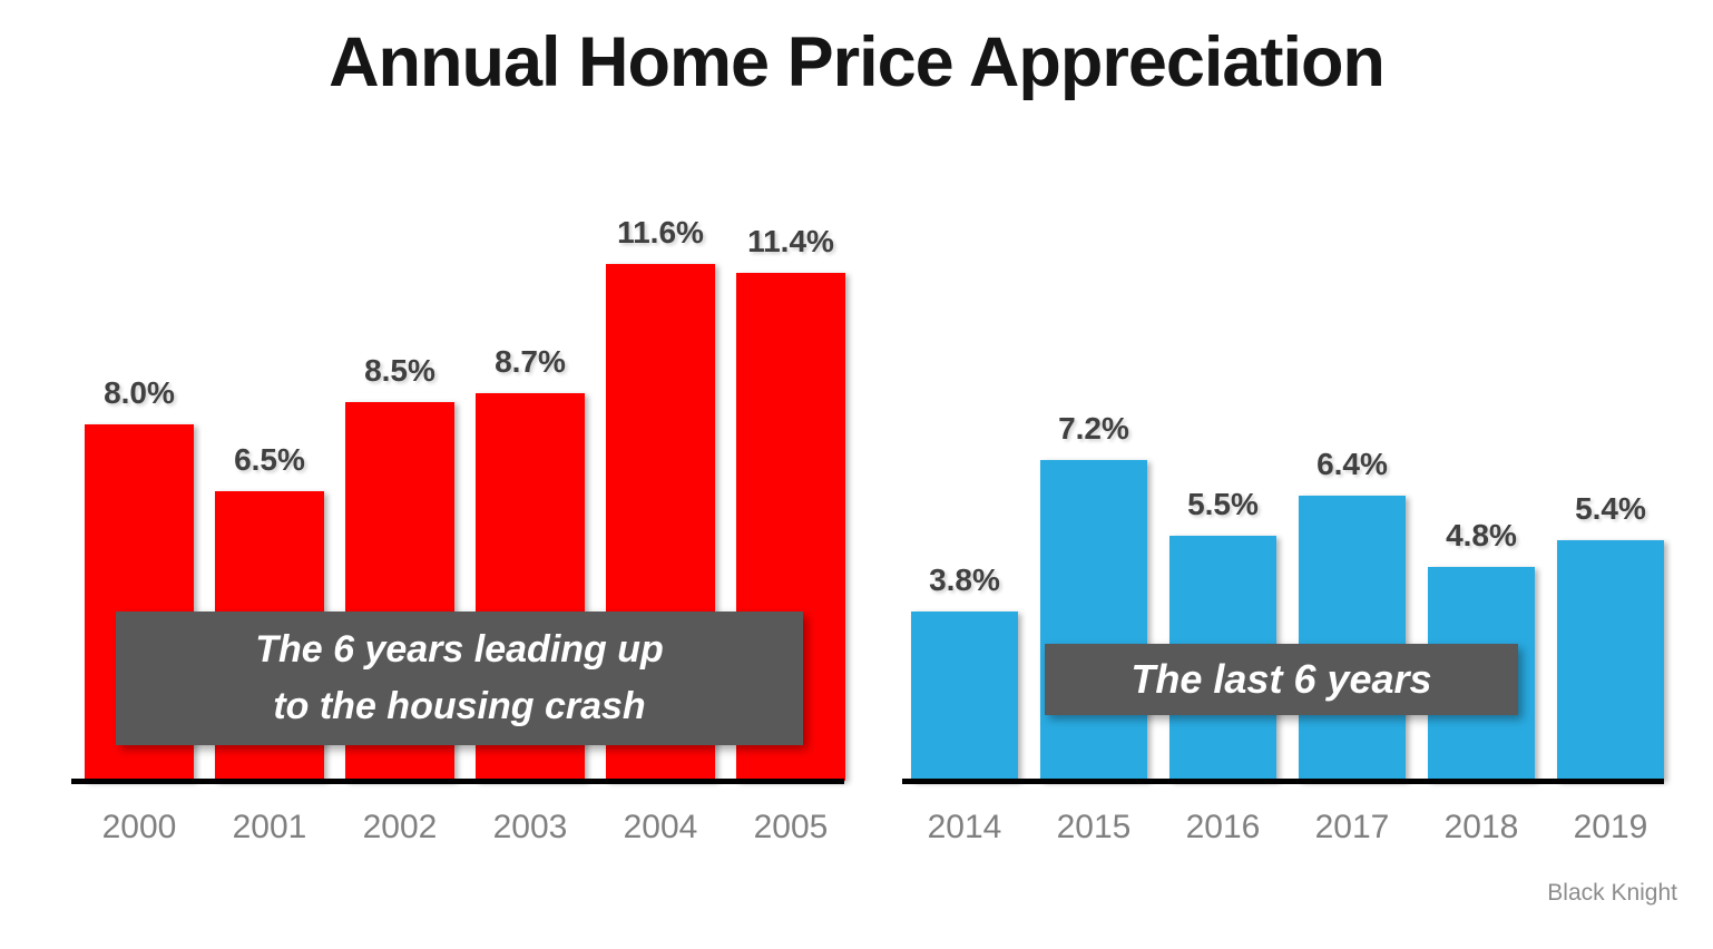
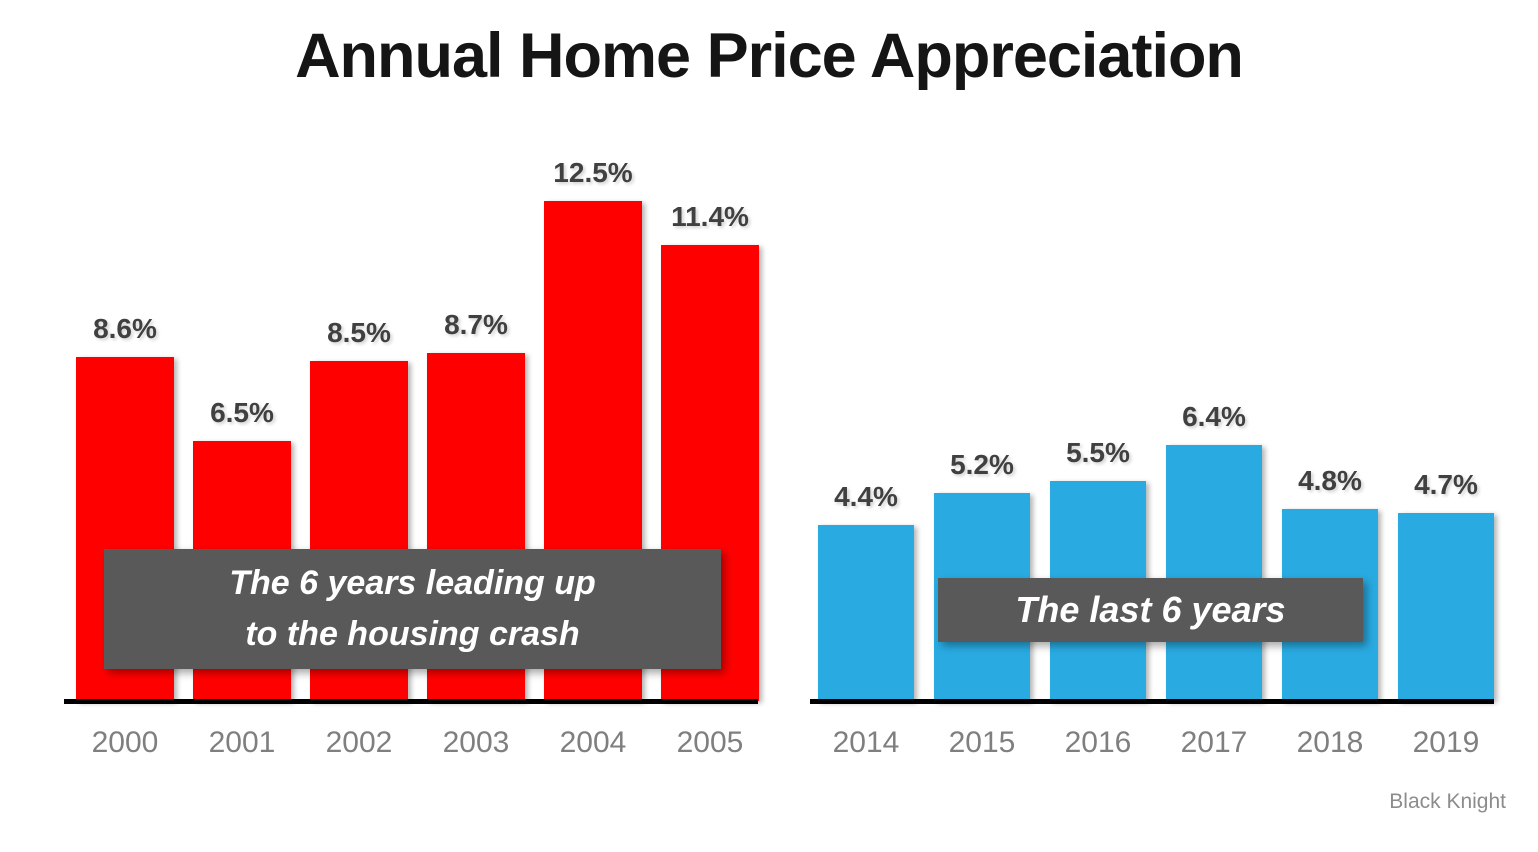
The 6 years leading up to the housing crash/2000: 8.0% -> 8.6%
The 6 years leading up to the housing crash/2004: 11.6% -> 12.5%
The last 6 years/2014: 3.8% -> 4.4%
The last 6 years/2015: 7.2% -> 5.2%
The last 6 years/2019: 5.4% -> 4.7%
